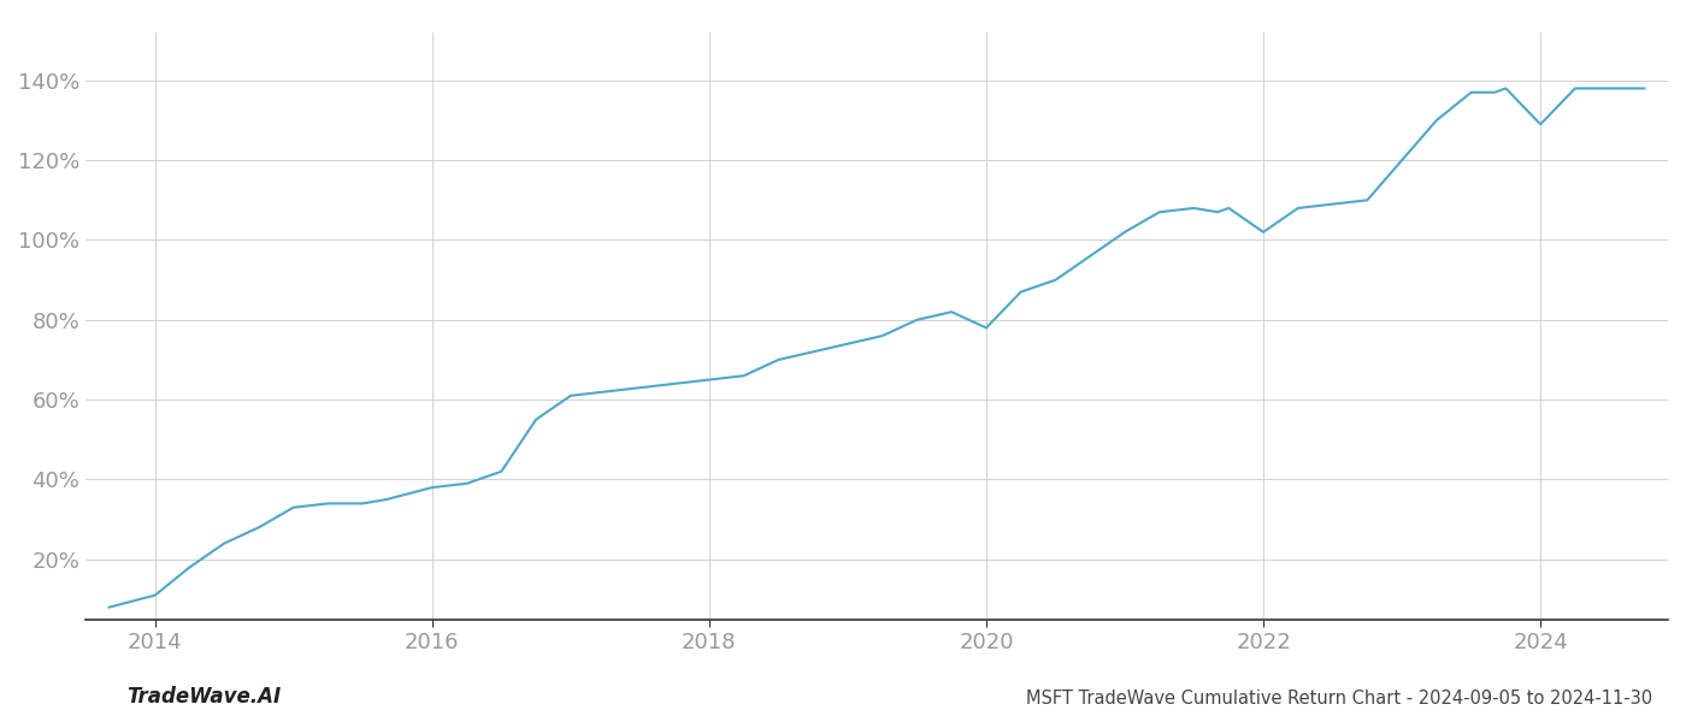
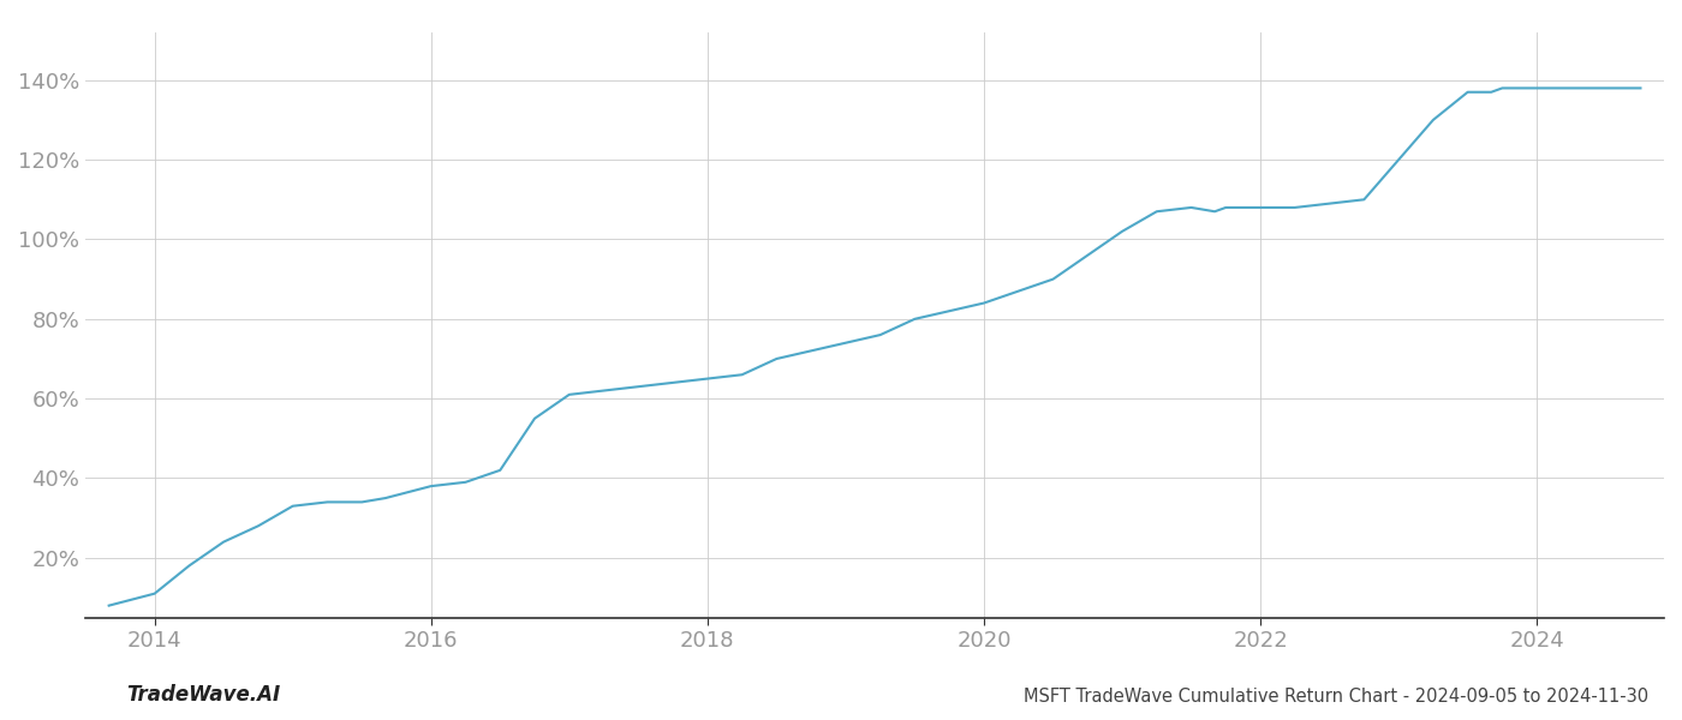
2020: 78% -> 84%
2022: 102% -> 108%
2024: 129% -> 138%
